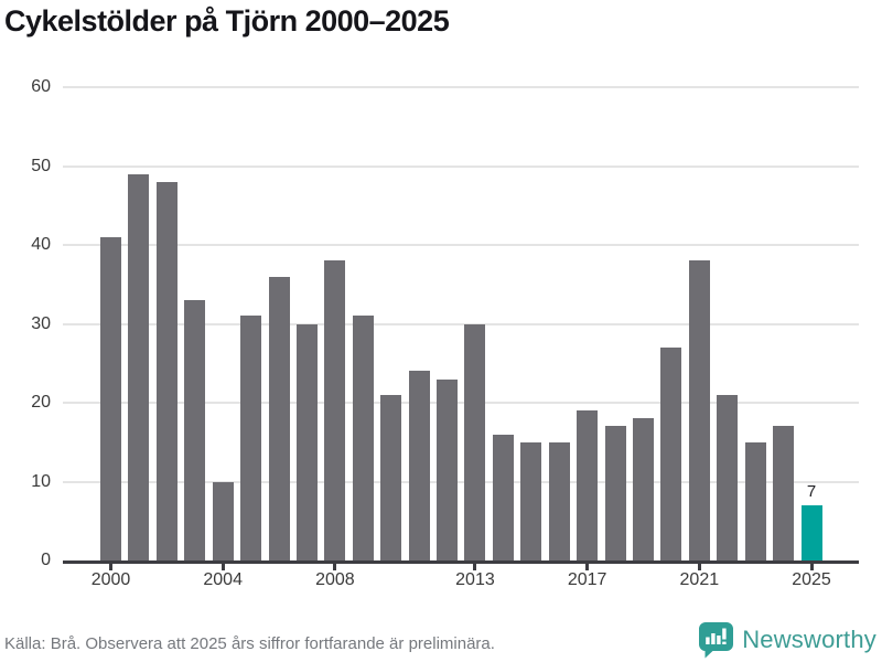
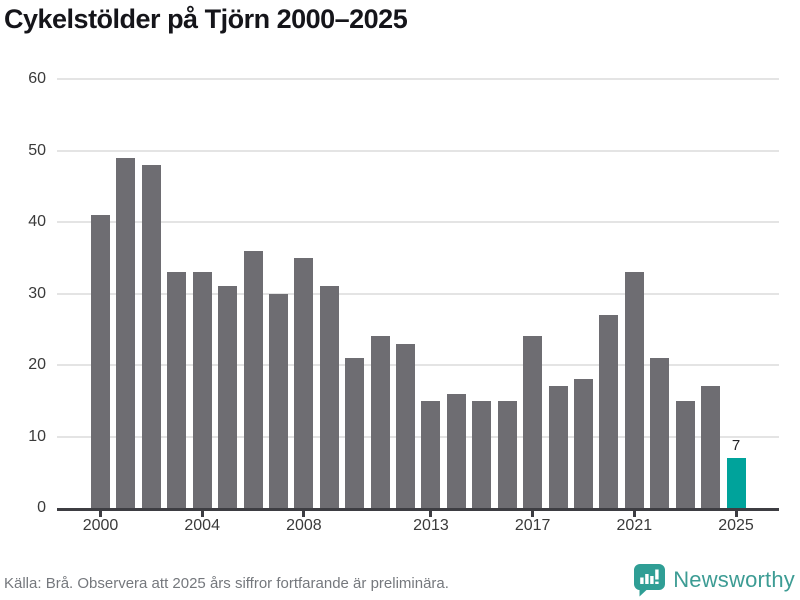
2004: 10 -> 33
2008: 38 -> 35
2013: 30 -> 15
2017: 19 -> 24
2021: 38 -> 33
